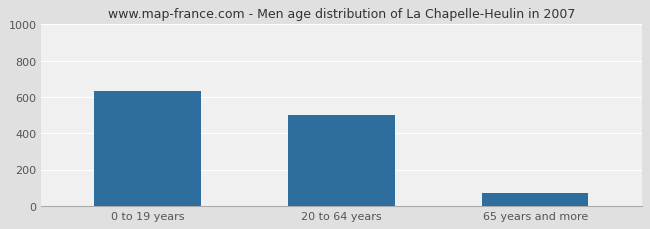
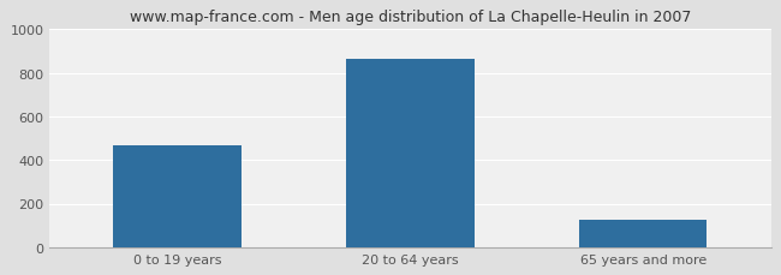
0 to 19 years: 630 -> 460
20 to 64 years: 500 -> 860
65 years and more: 70 -> 120
